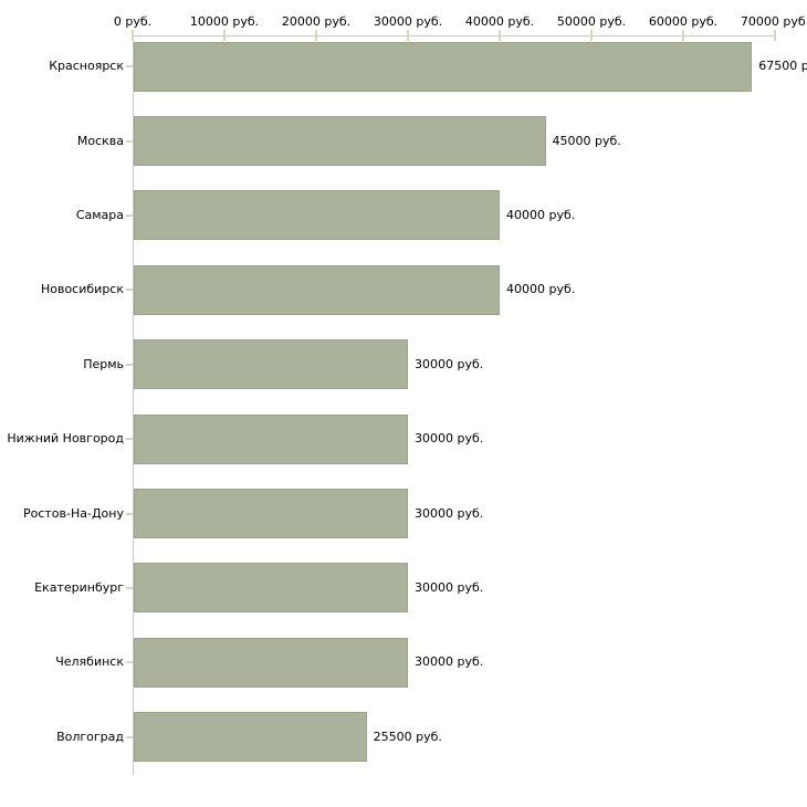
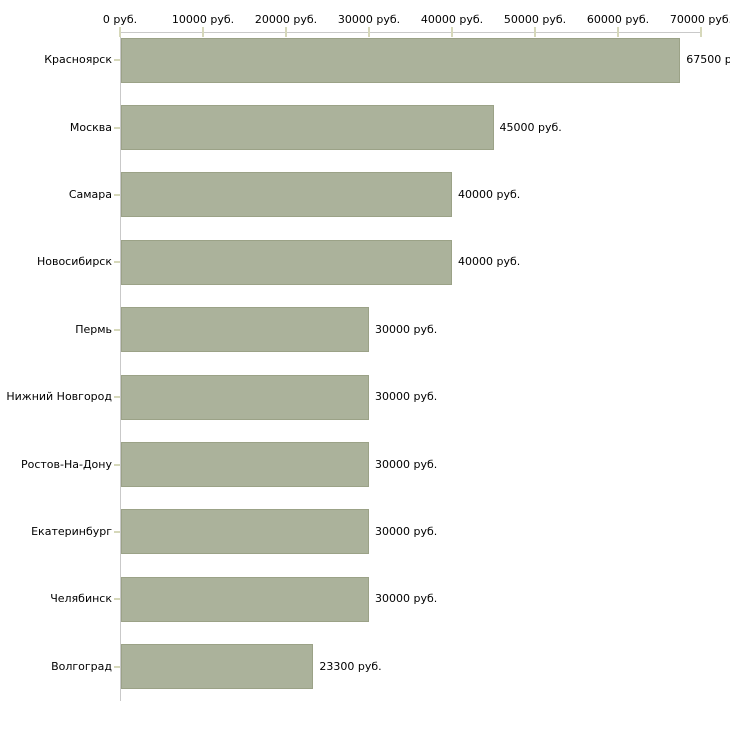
Волгоград: 25500 -> 23300
